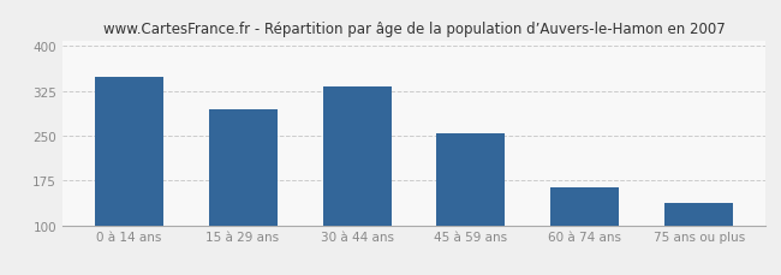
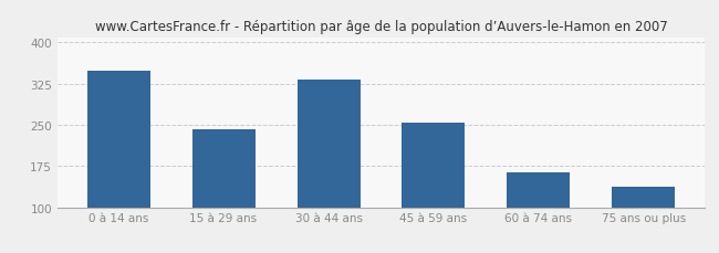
15 à 29 ans: 295 -> 242
